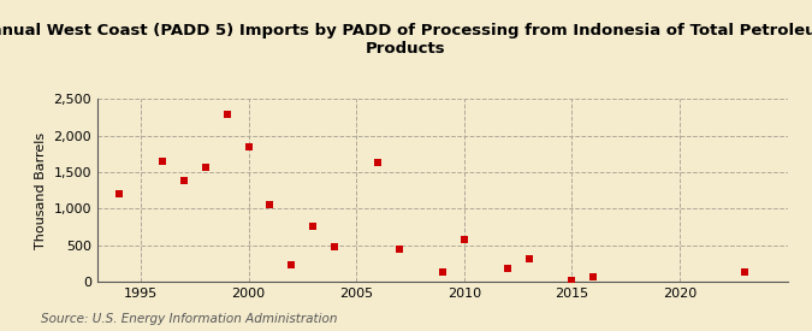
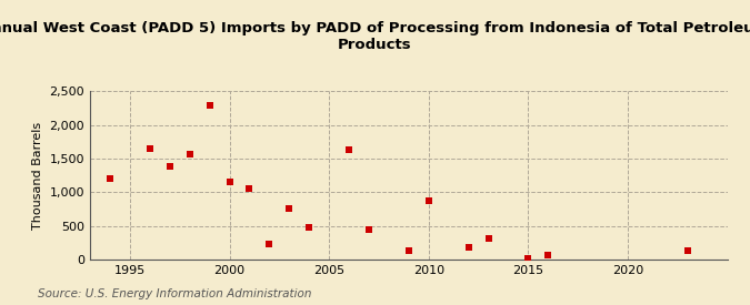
2000: 1,840 -> 1,150
2010: 580 -> 880
